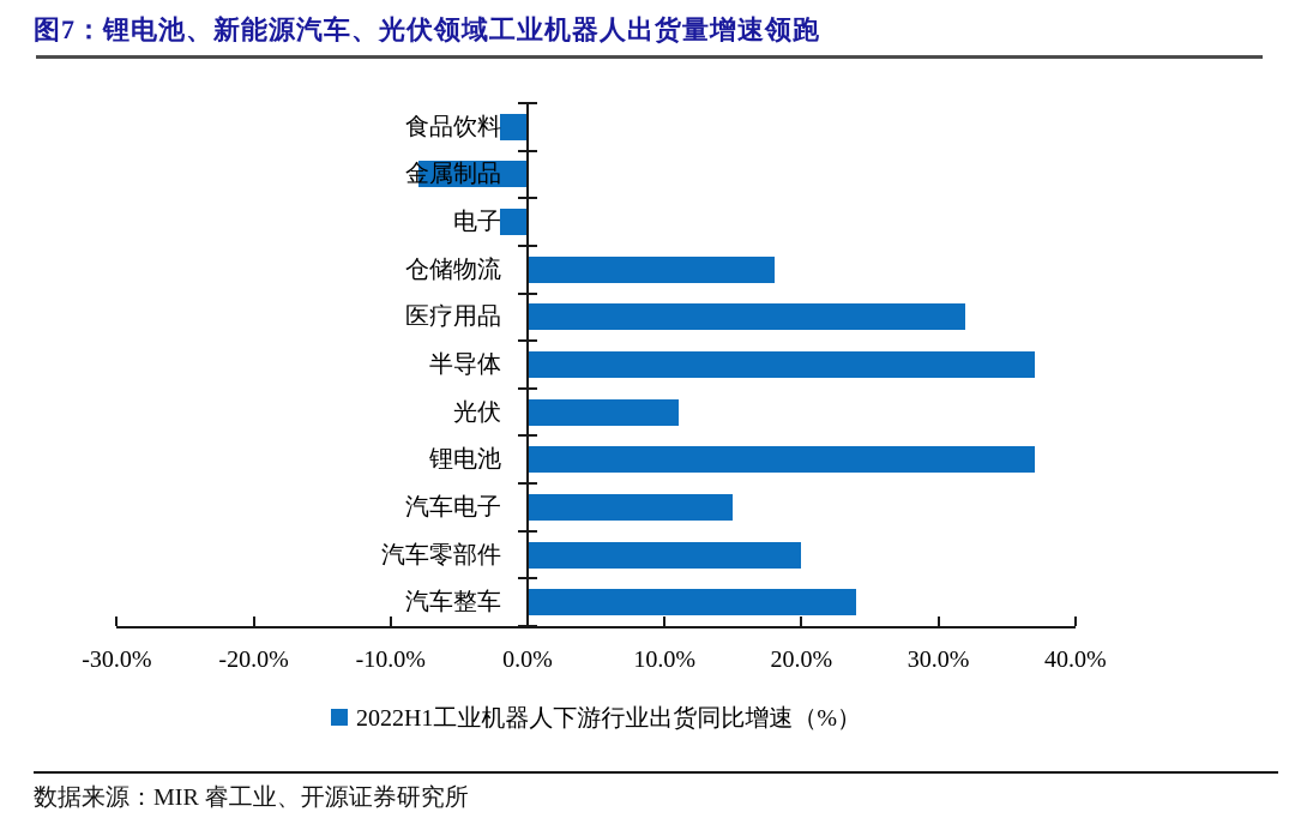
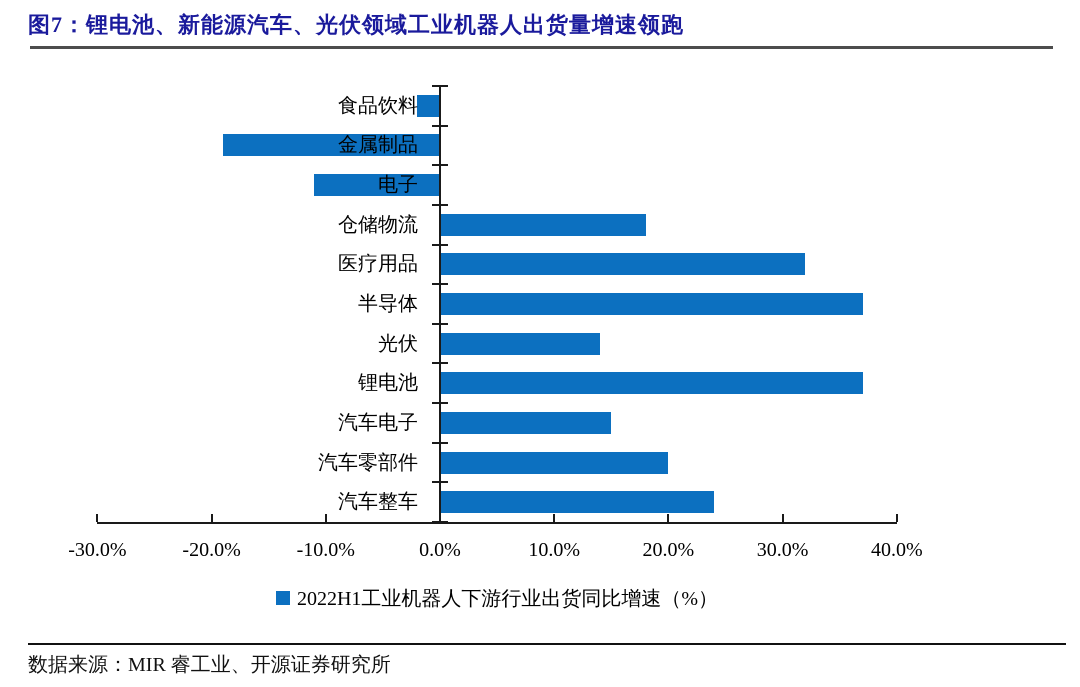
金属制品: -8% -> -19%
电子: -2% -> -11%
光伏: 11% -> 14%
